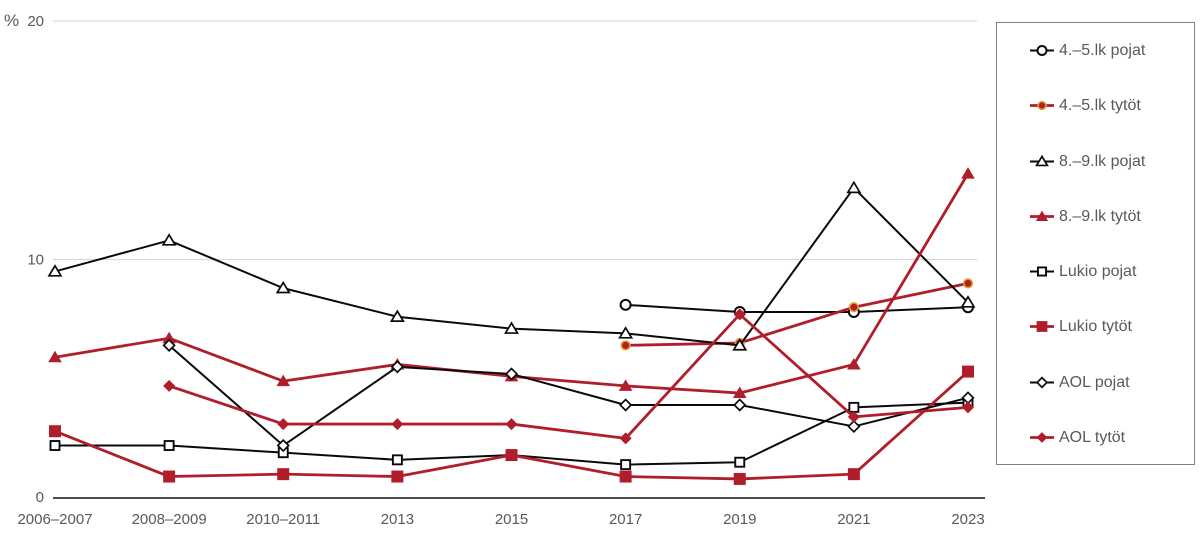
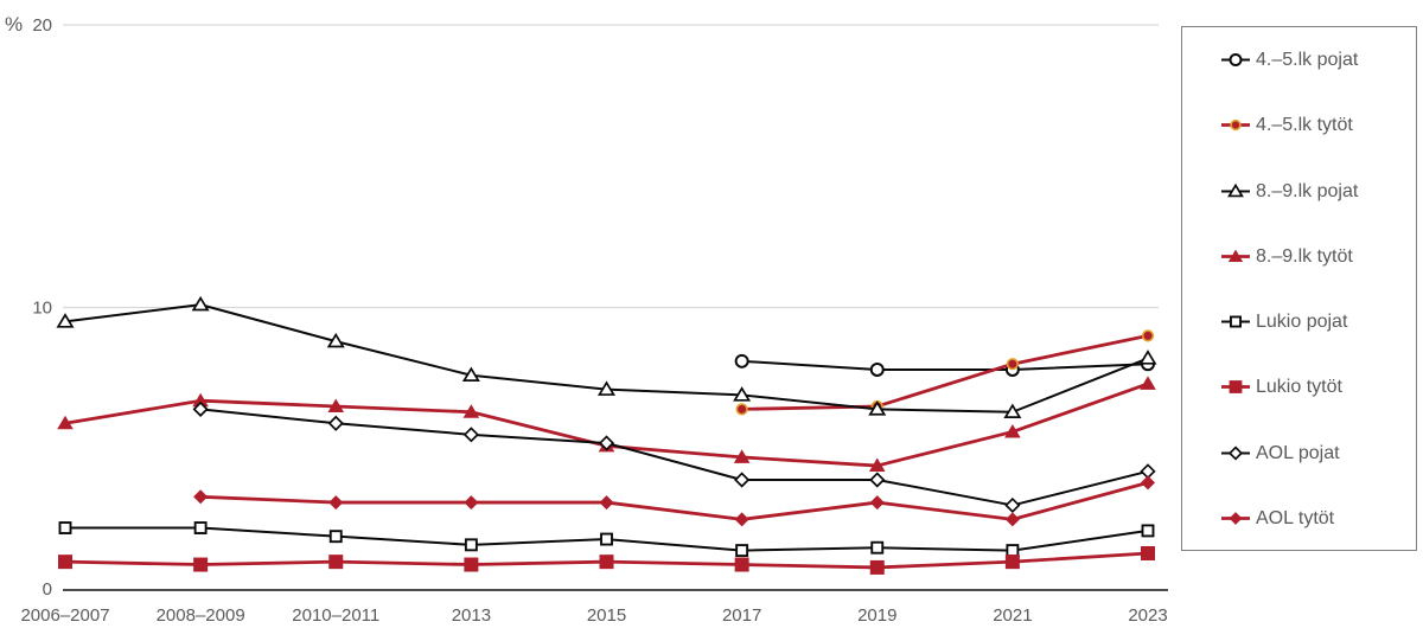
Lukio tytöt/2006–2007: 2.8 -> 1.0
8.–9.lk pojat/2008–2009: 10.8 -> 10.1
AOL tytöt/2008–2009: 4.7 -> 3.3
8.–9.lk tytöt/2010–2011: 4.9 -> 6.5
AOL pojat/2010–2011: 2.2 -> 5.9
8.–9.lk tytöt/2013: 5.6 -> 6.3
Lukio tytöt/2015: 1.8 -> 1.0
AOL tytöt/2019: 7.7 -> 3.1
8.–9.lk pojat/2021: 13.0 -> 6.3
Lukio pojat/2021: 3.8 -> 1.4
AOL tytöt/2021: 3.4 -> 2.5
8.–9.lk tytöt/2023: 13.6 -> 7.3
Lukio pojat/2023: 4.0 -> 2.1
Lukio tytöt/2023: 5.3 -> 1.3
